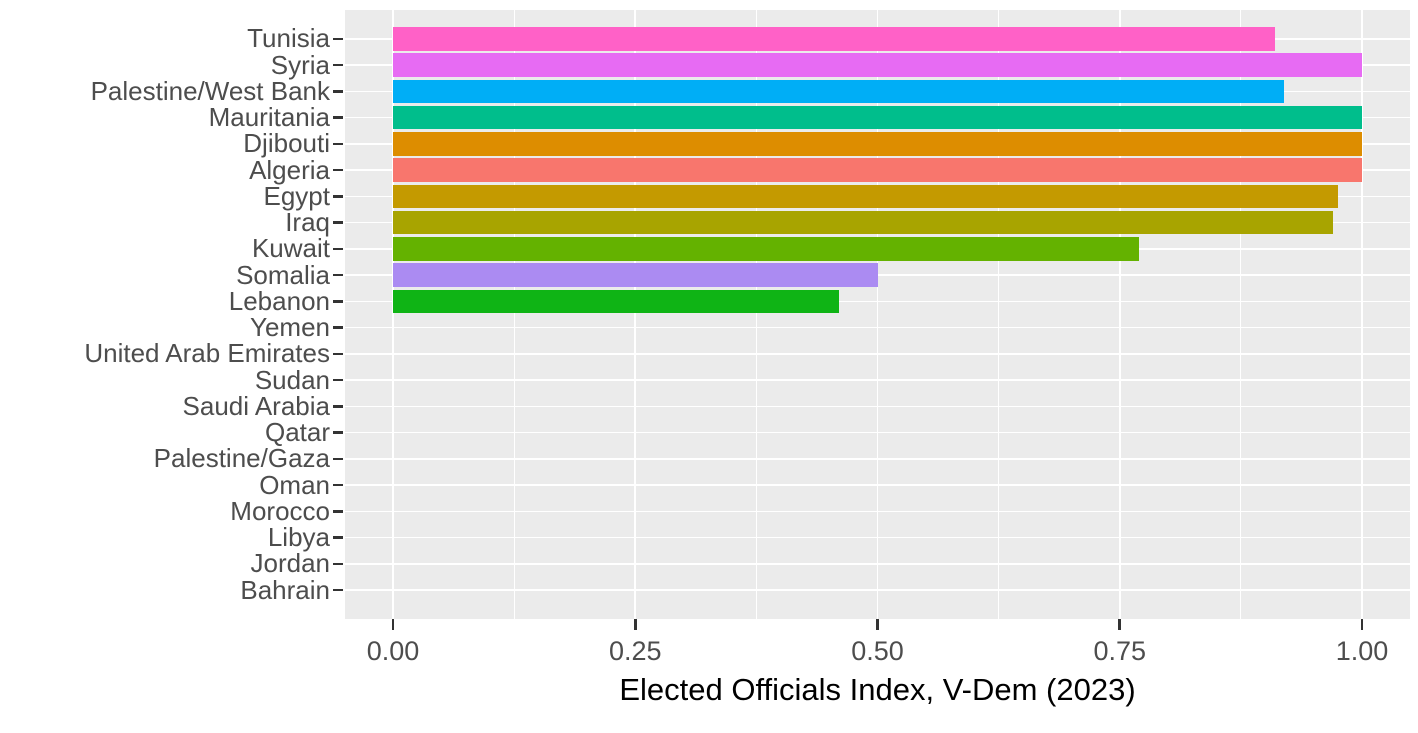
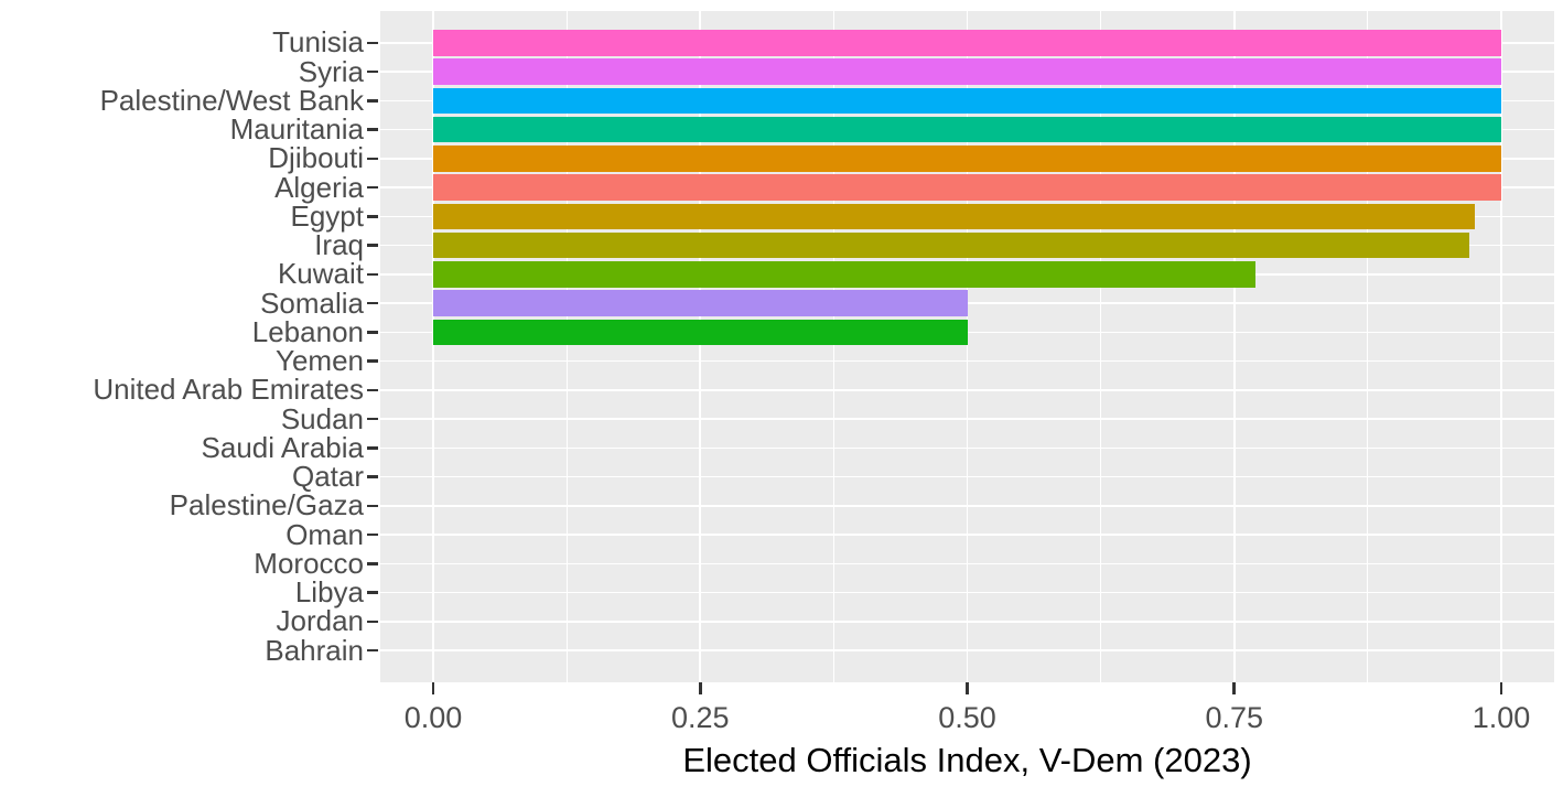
Tunisia: 0.91 -> 1.00
Palestine/West Bank: 0.92 -> 1.00
Lebanon: 0.46 -> 0.50
